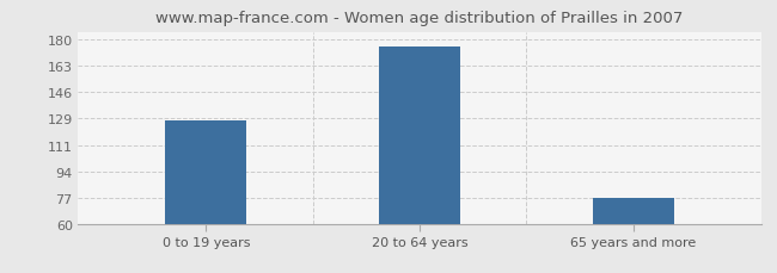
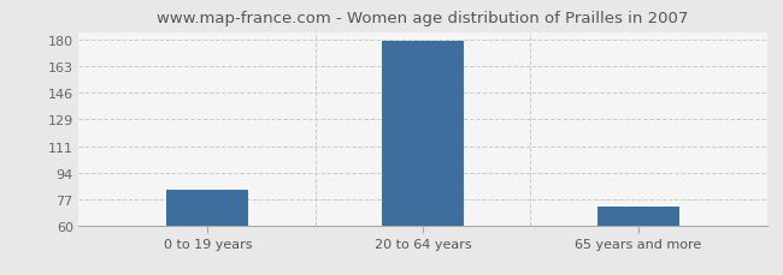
0 to 19 years: 127 -> 83
20 to 64 years: 175 -> 179
65 years and more: 77 -> 72
